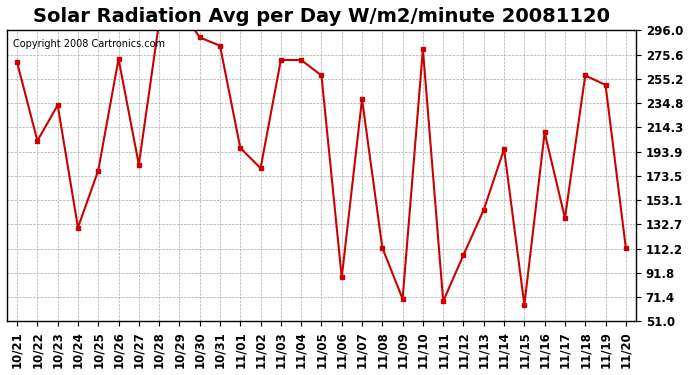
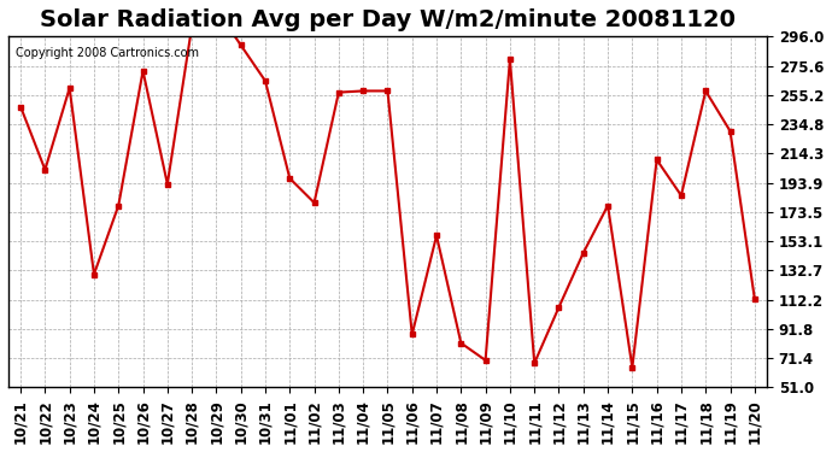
10/21: 269 -> 247
10/23: 233 -> 260
10/27: 183 -> 193
10/31: 283 -> 265
11/03: 271 -> 257
11/04: 271 -> 258
11/07: 238 -> 157
11/08: 113 -> 82
11/14: 196 -> 178
11/17: 138 -> 185
11/19: 250 -> 230
